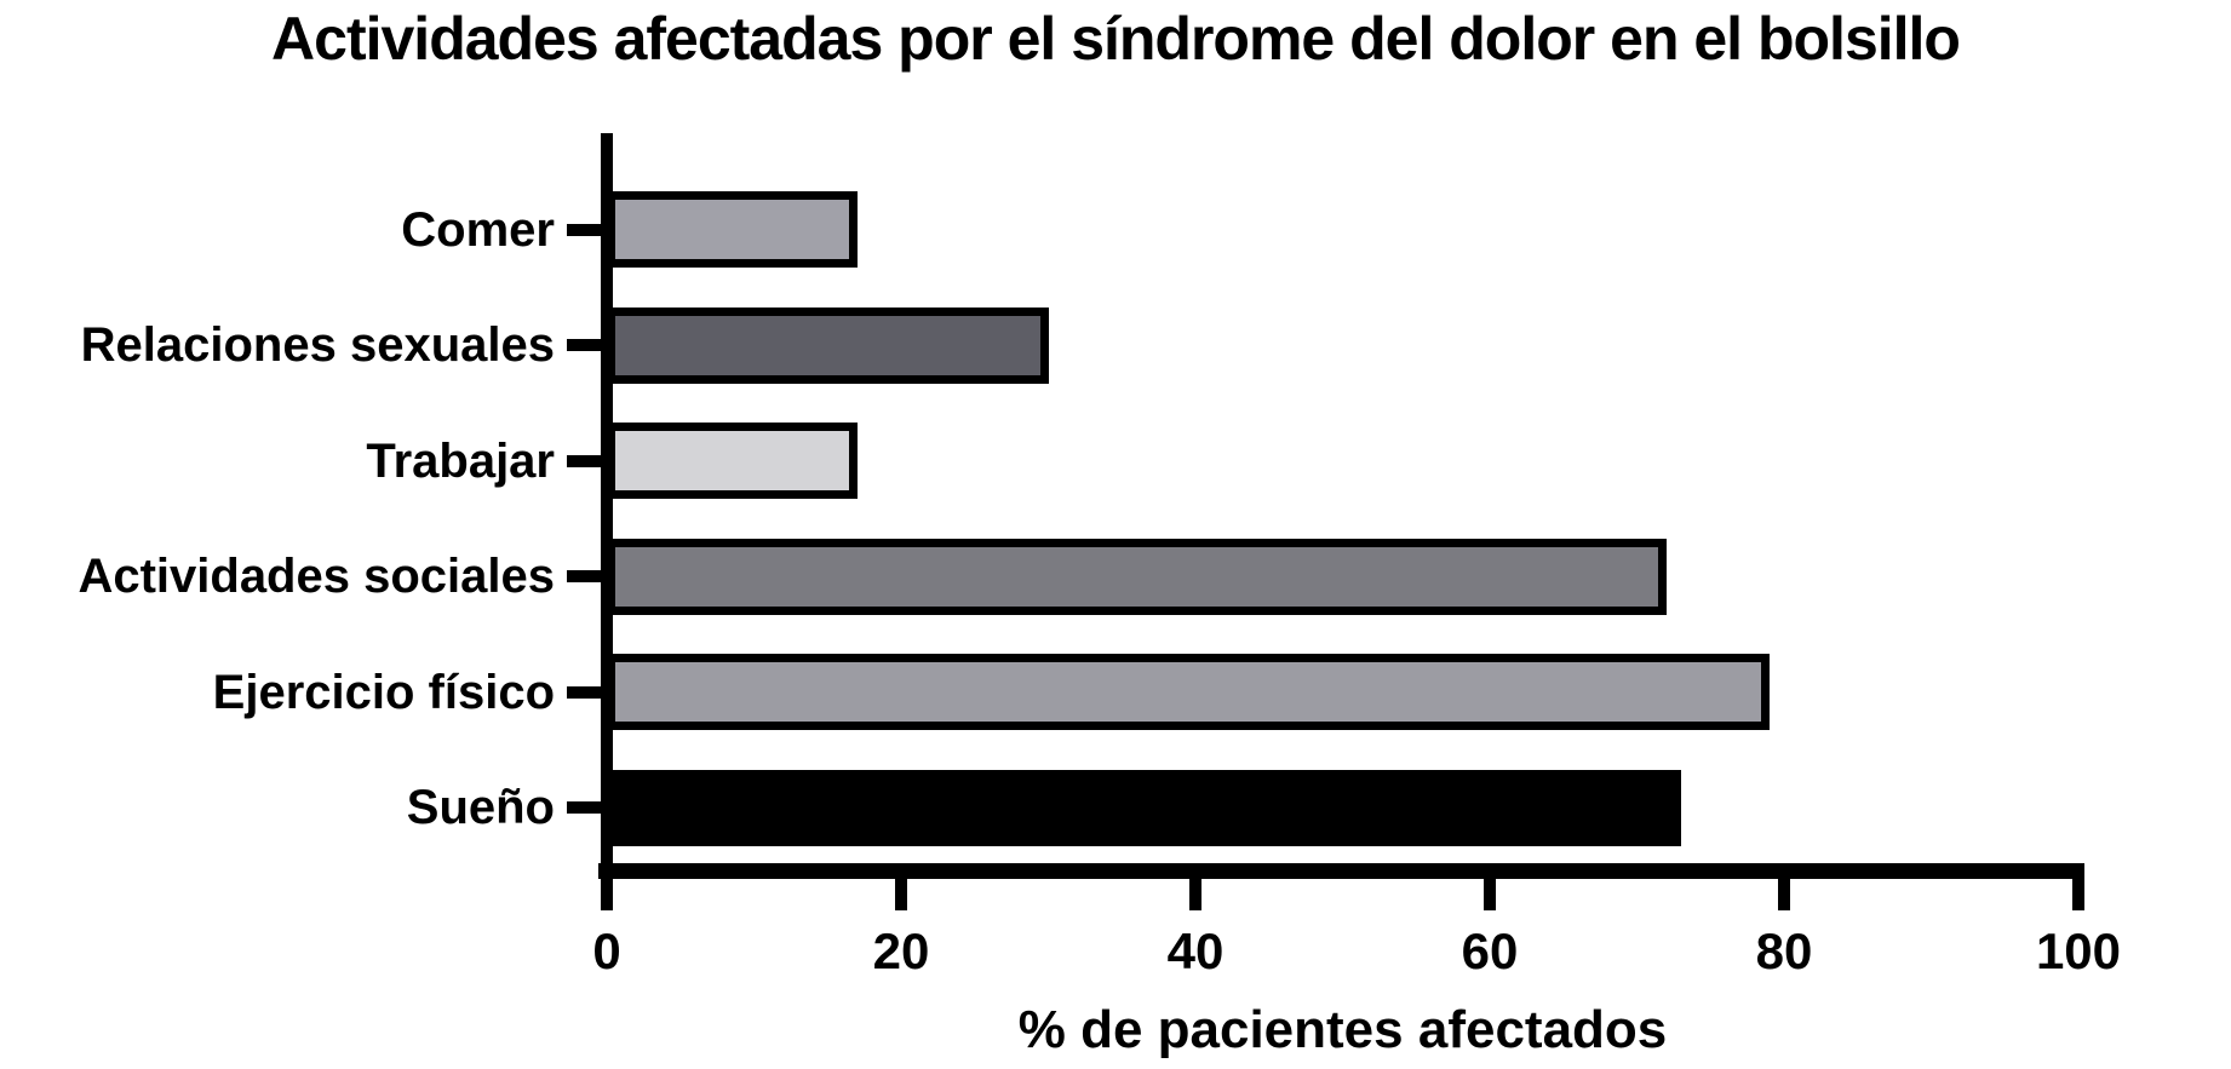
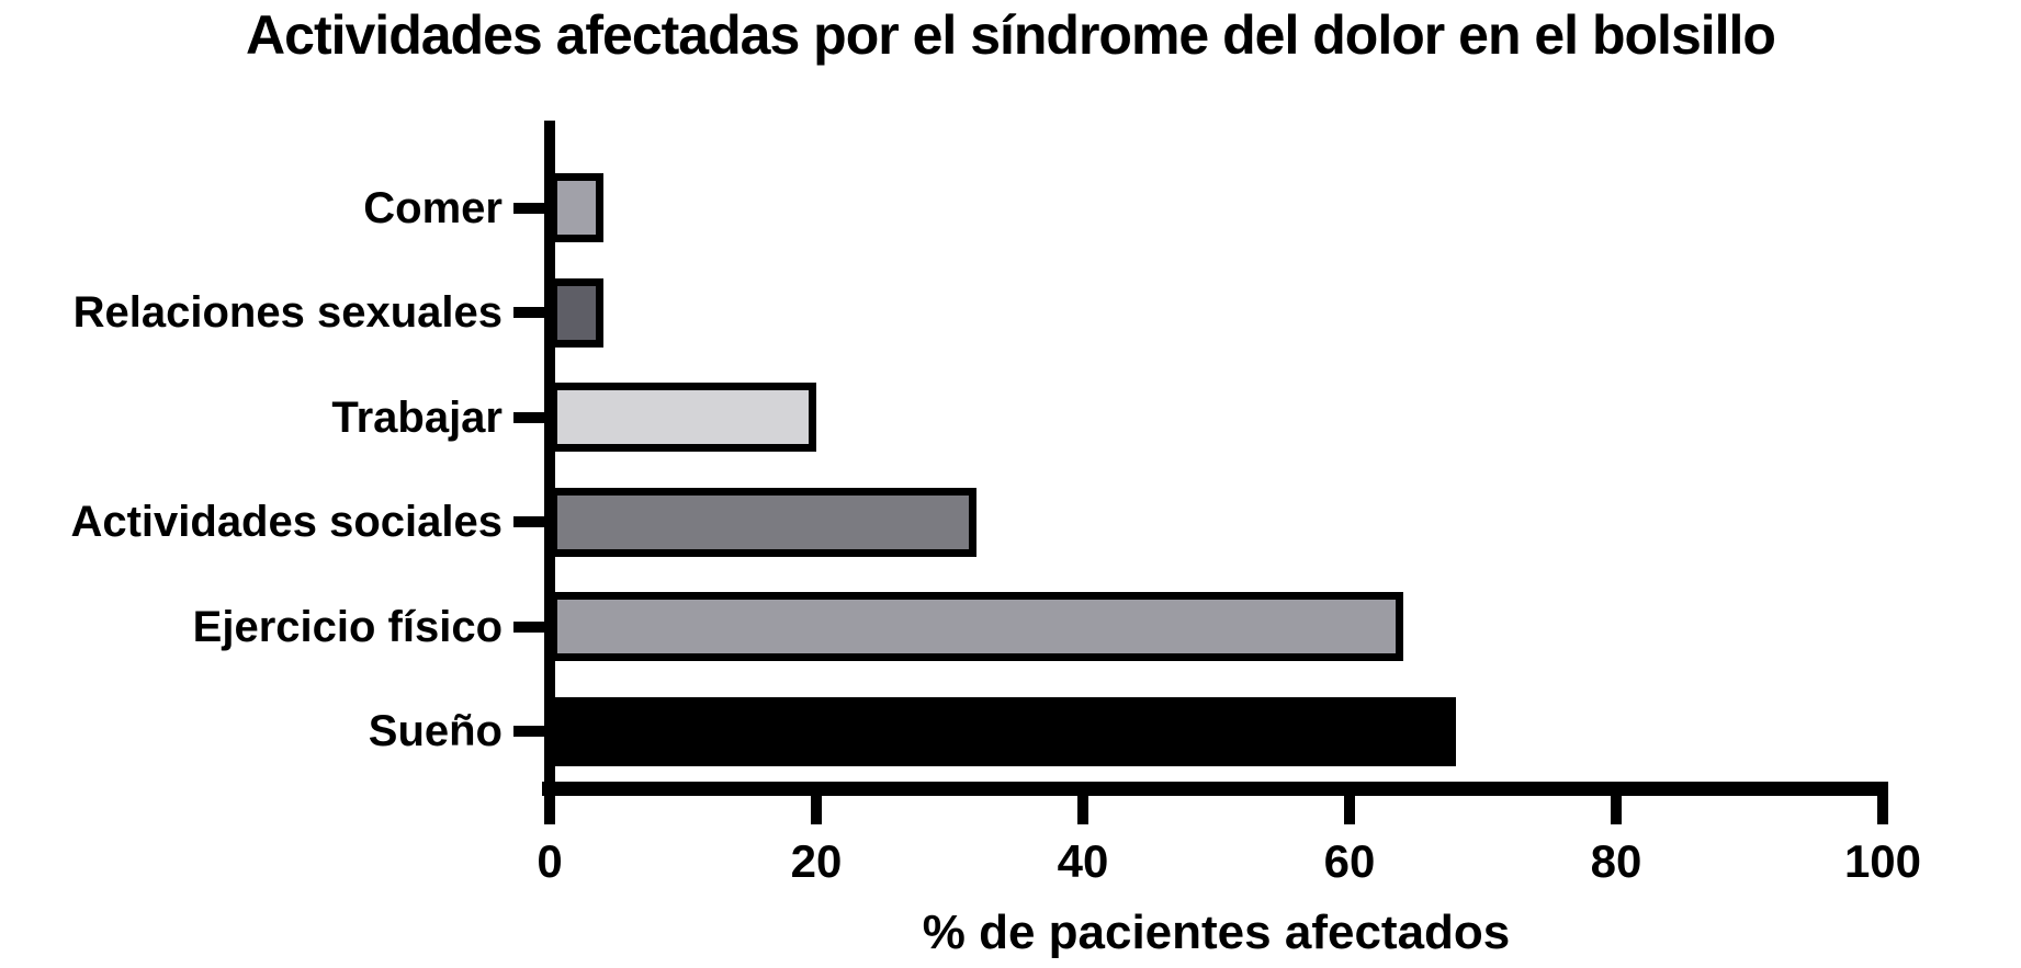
Comer: 17 -> 4
Relaciones sexuales: 30 -> 4
Trabajar: 17 -> 20
Actividades sociales: 72 -> 32
Ejercicio físico: 79 -> 64
Sueño: 73 -> 68
